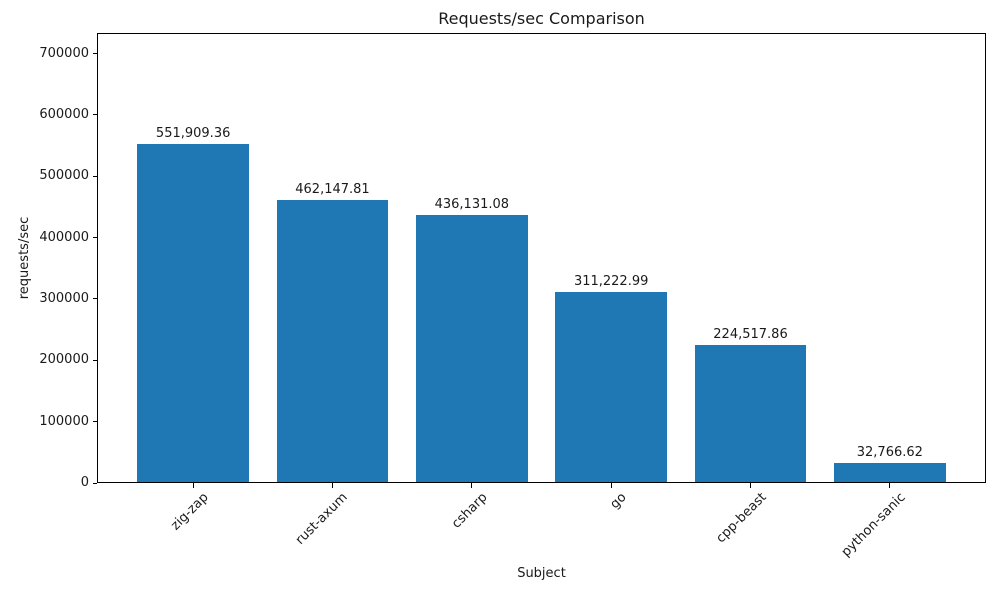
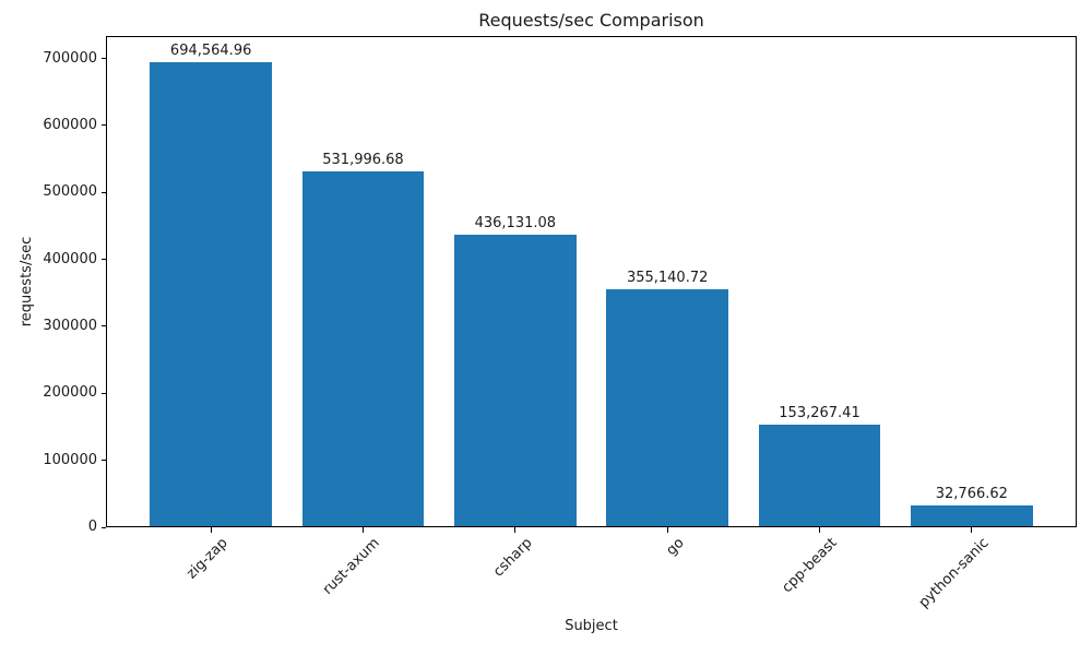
zig-zap: 551,909.36 -> 694,564.96
rust-axum: 462,147.81 -> 531,996.68
go: 311,222.99 -> 355,140.72
cpp-beast: 224,517.86 -> 153,267.41
